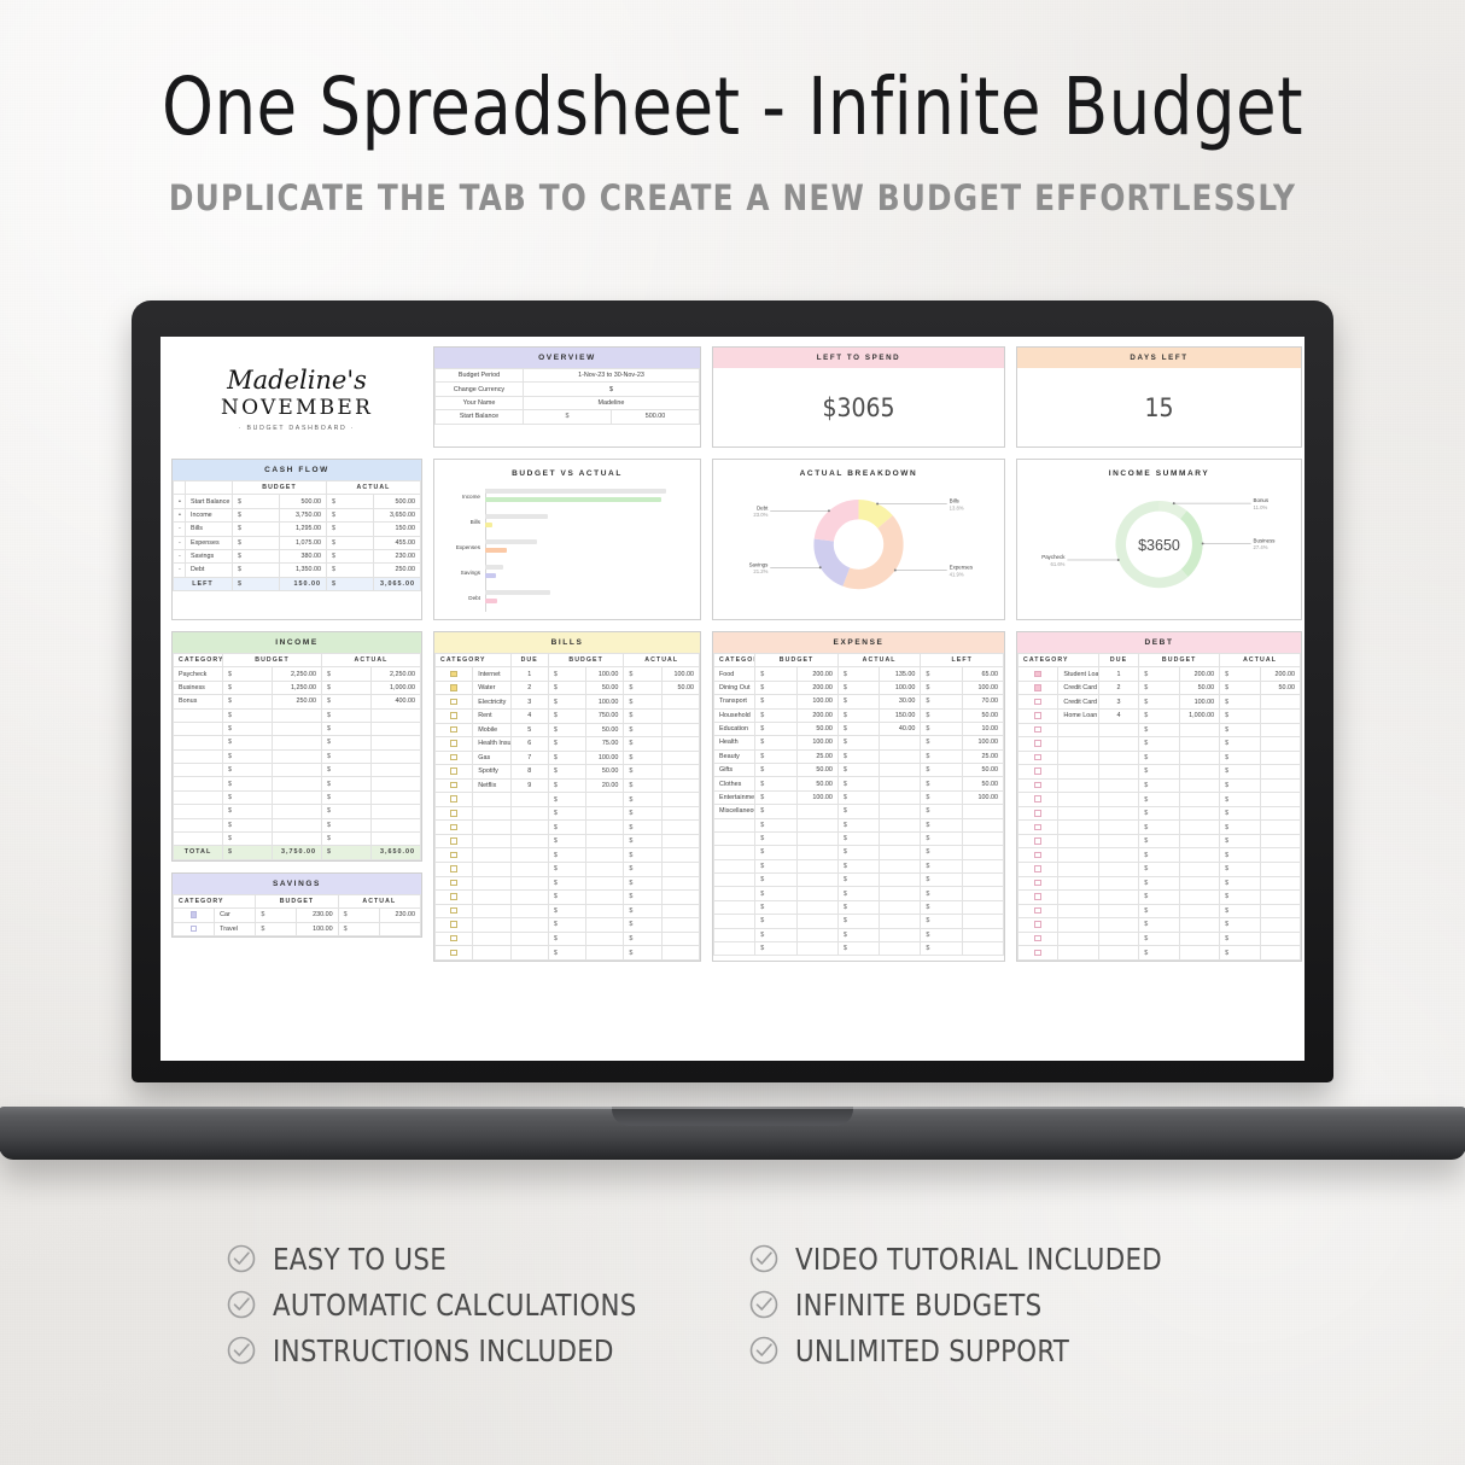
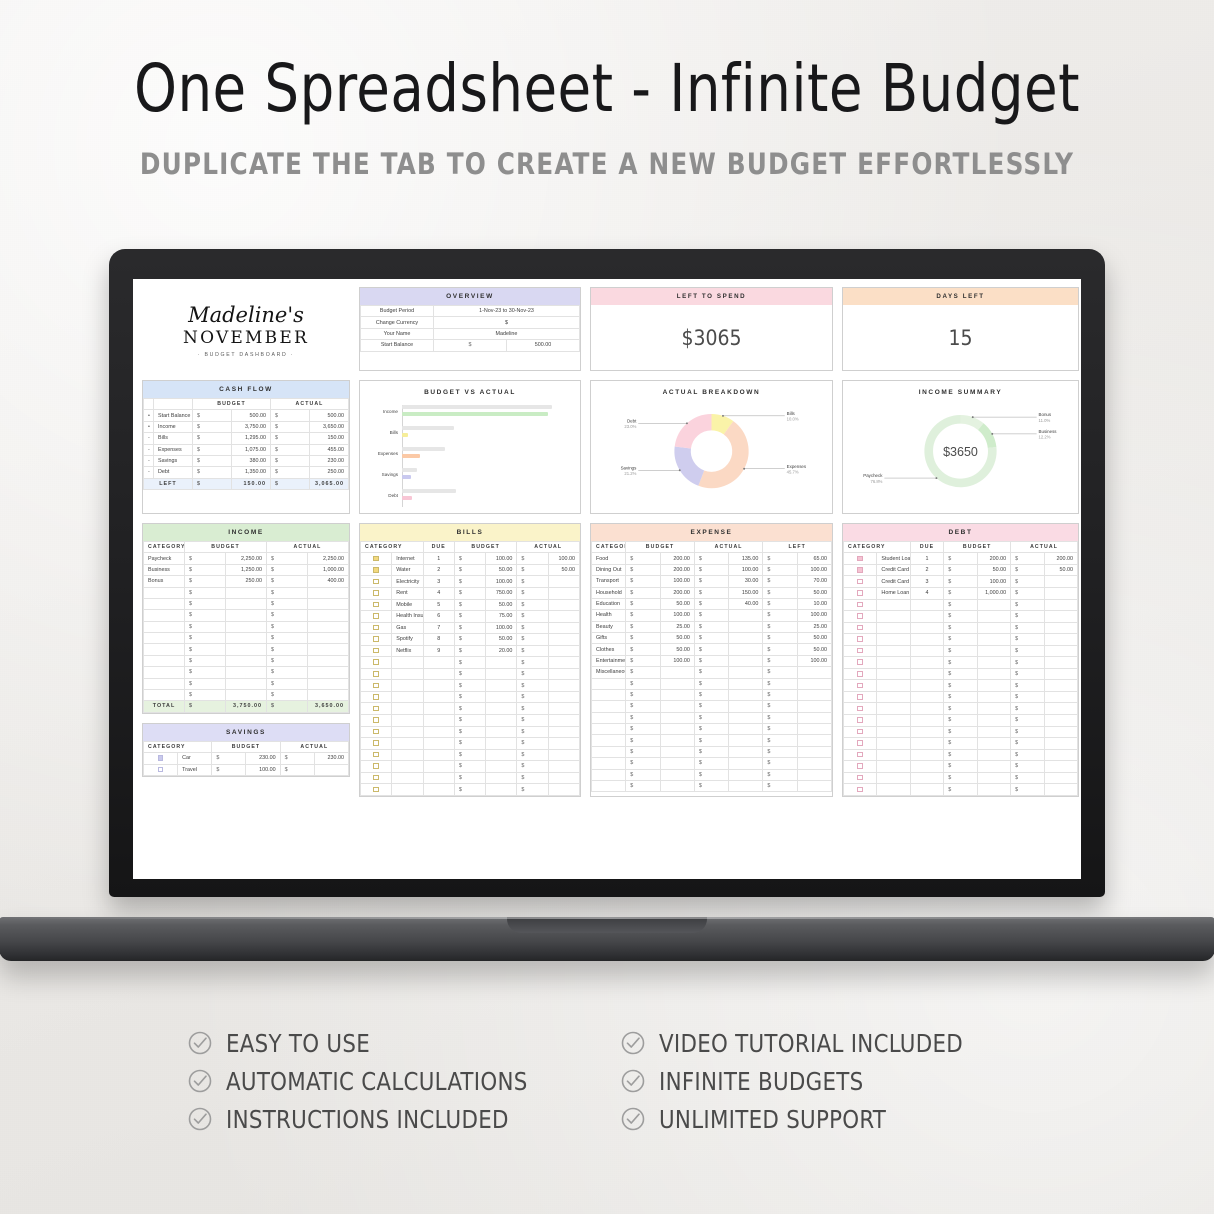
ACTUAL BREAKDOWN/Bills: 13.8% -> 10.0%
ACTUAL BREAKDOWN/Expenses: 41.9% -> 45.7%
INCOME SUMMARY/Business: 27.4% -> 12.2%
INCOME SUMMARY/Paycheck: 61.6% -> 76.8%
